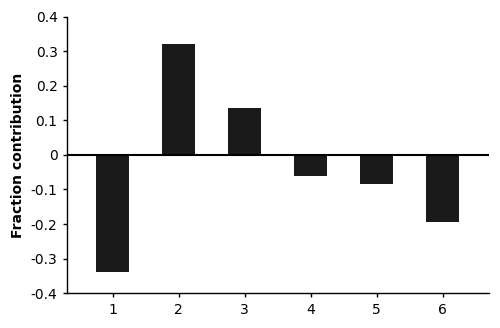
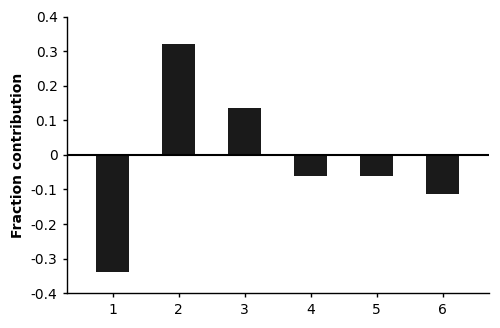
5: -0.085 -> -0.060
6: -0.195 -> -0.112
